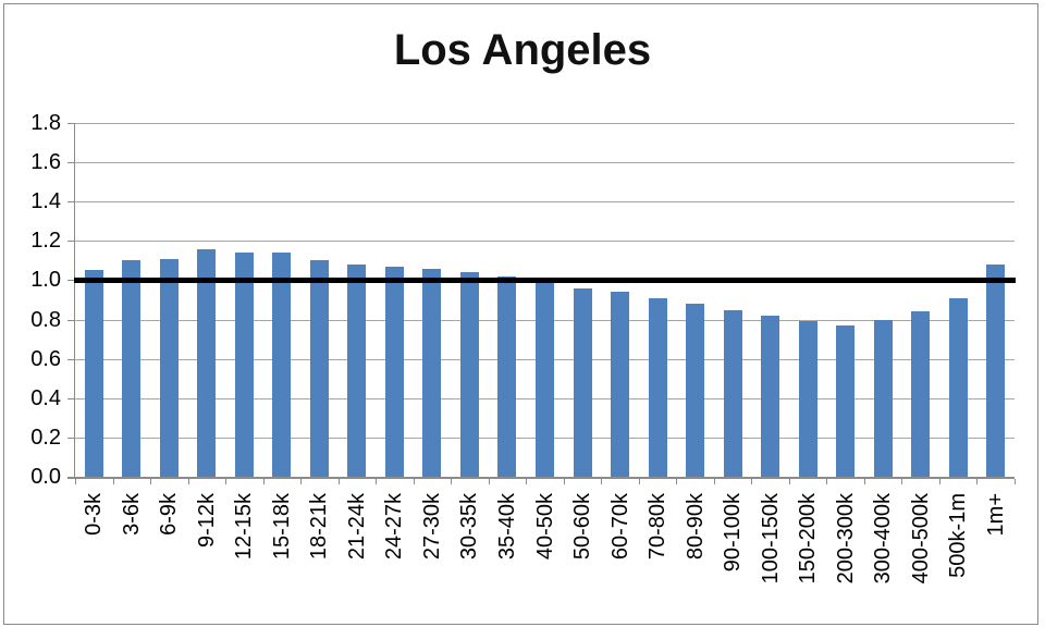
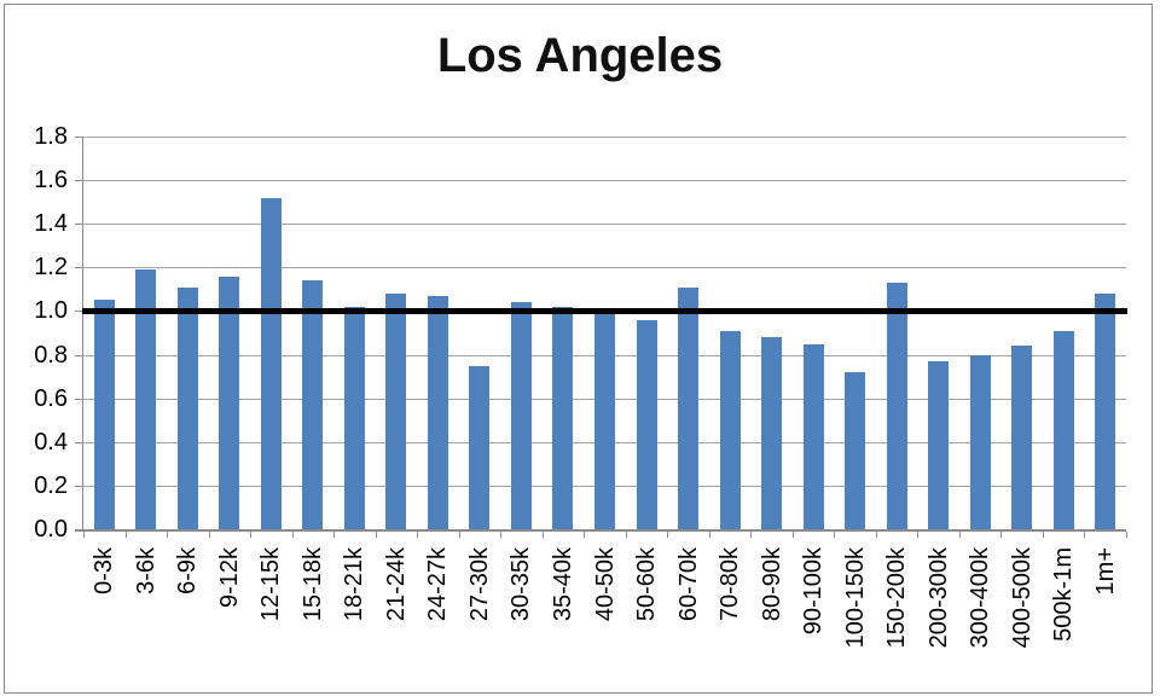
3-6k: 1.10 -> 1.19
12-15k: 1.14 -> 1.52
18-21k: 1.10 -> 1.02
27-30k: 1.06 -> 0.75
60-70k: 0.94 -> 1.11
100-150k: 0.82 -> 0.72
150-200k: 0.79 -> 1.13
